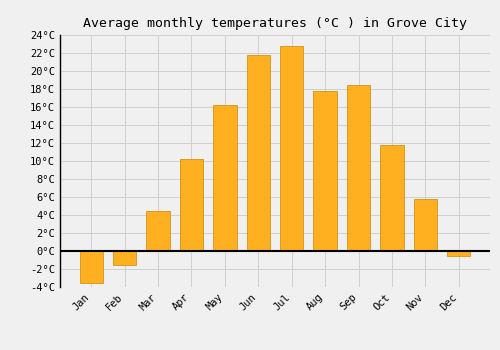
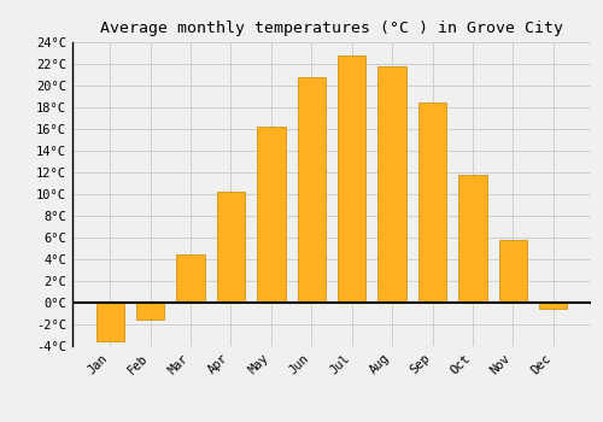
Jun: 21.8°C -> 20.8°C
Aug: 17.8°C -> 21.8°C
